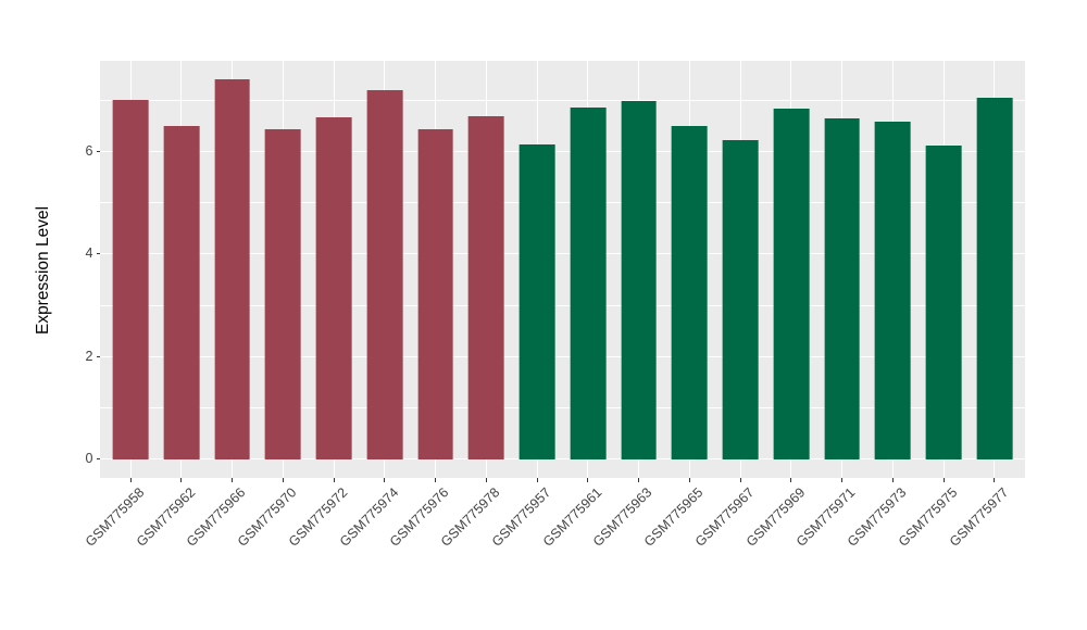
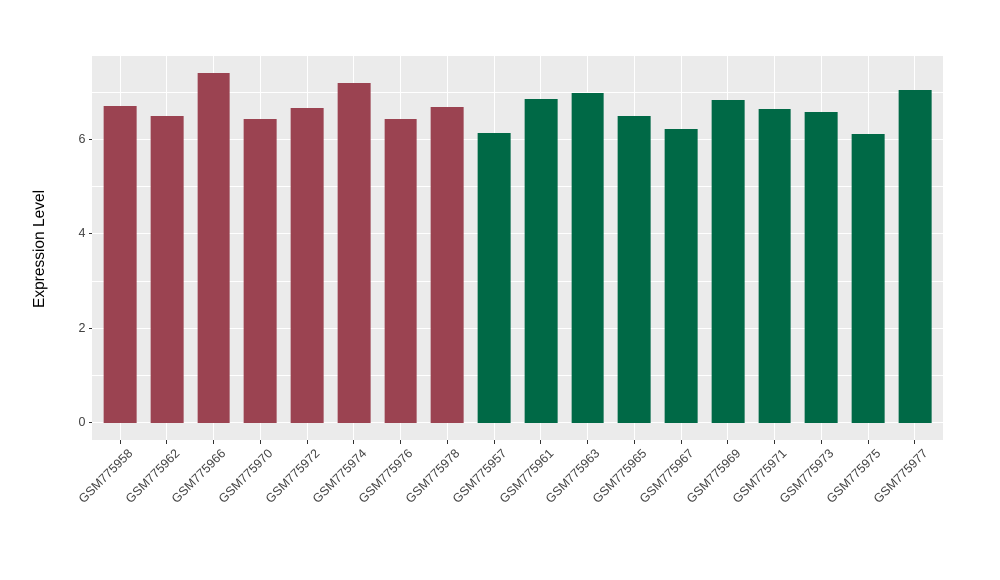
GSM775958: 7.0 -> 6.7
